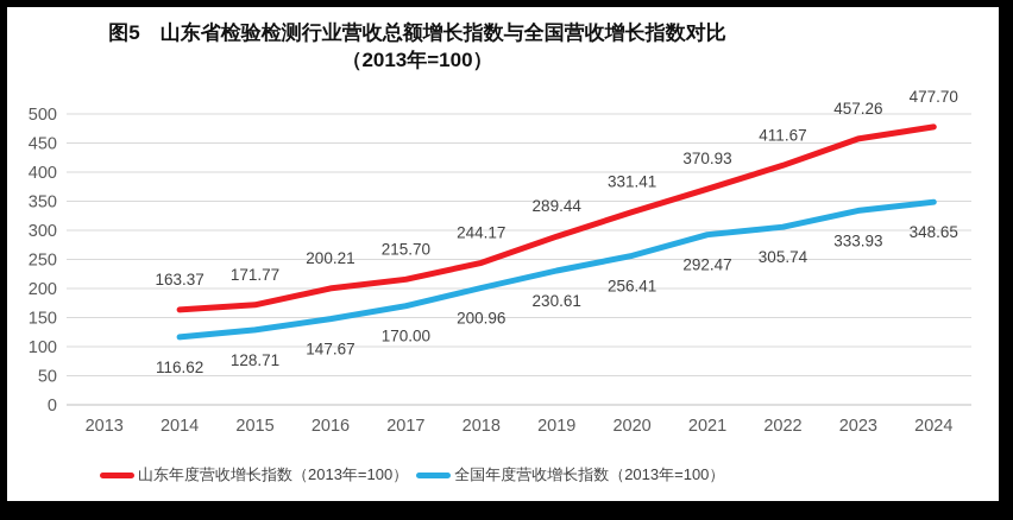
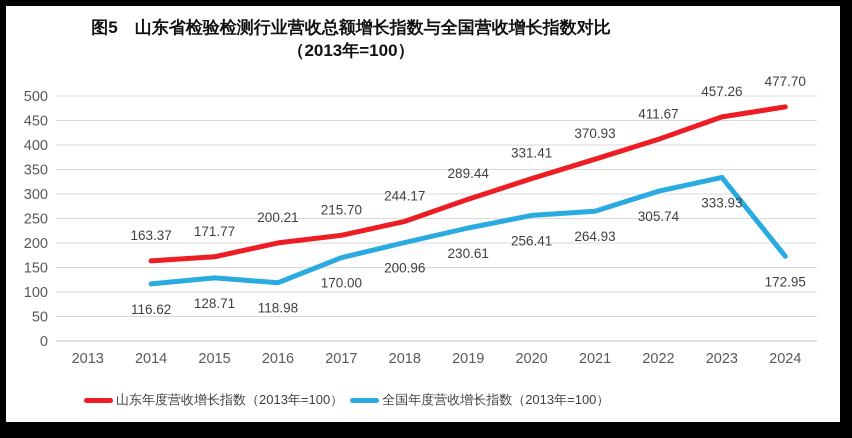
全国年度营收增长指数（2013年=100）/2016: 147.67 -> 118.98
全国年度营收增长指数（2013年=100）/2021: 292.47 -> 264.93
全国年度营收增长指数（2013年=100）/2024: 348.65 -> 172.95
